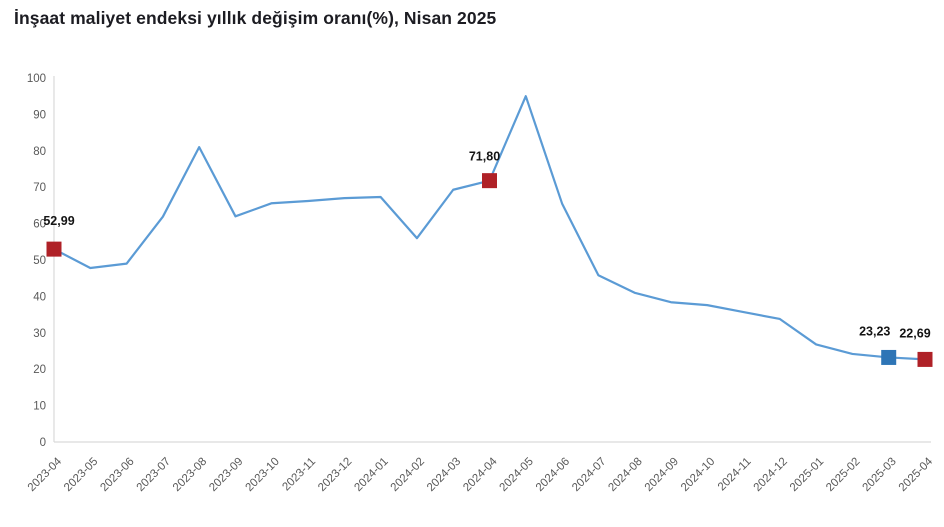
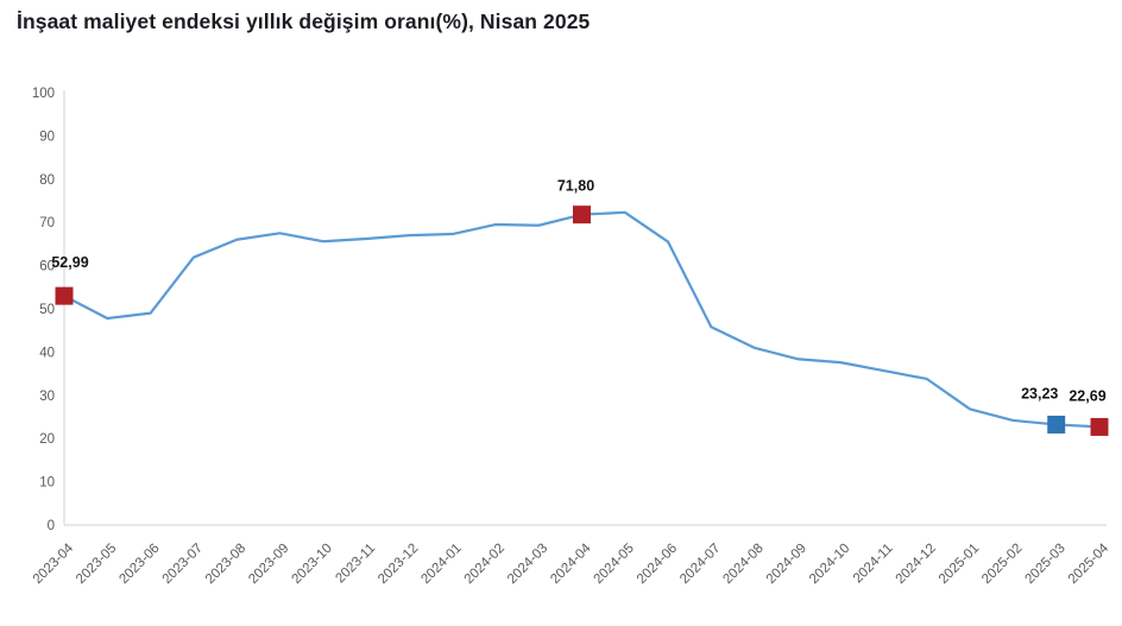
2023-08: 81 -> 66
2023-09: 62 -> 68
2024-02: 56 -> 70
2024-05: 95 -> 72
